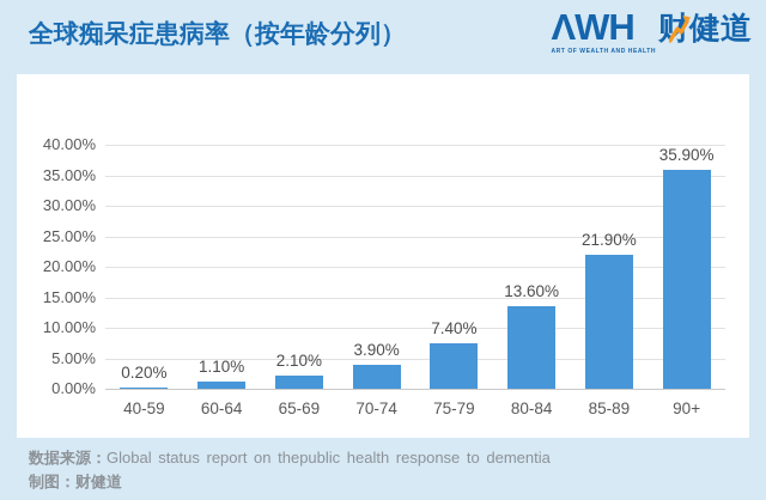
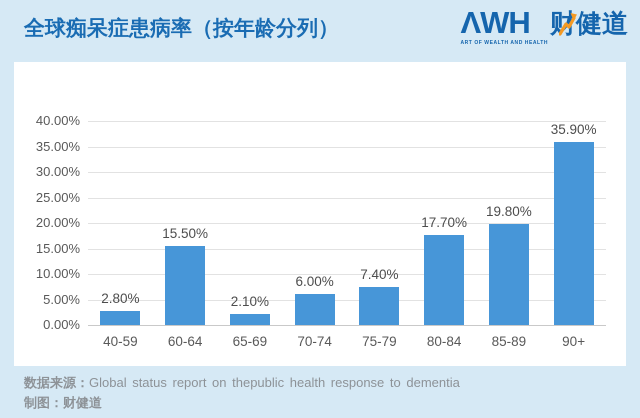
40-59: 0.20% -> 2.80%
60-64: 1.10% -> 15.50%
70-74: 3.90% -> 6.00%
80-84: 13.60% -> 17.70%
85-89: 21.90% -> 19.80%
